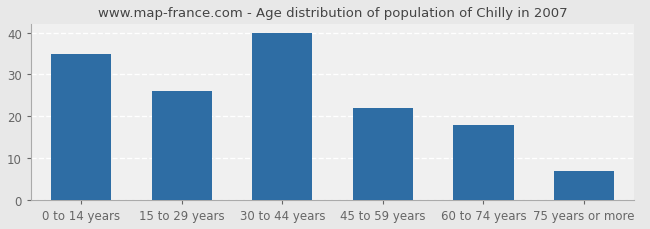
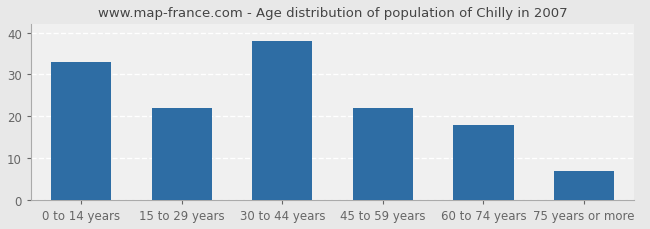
0 to 14 years: 35 -> 33
15 to 29 years: 26 -> 22
30 to 44 years: 40 -> 38
